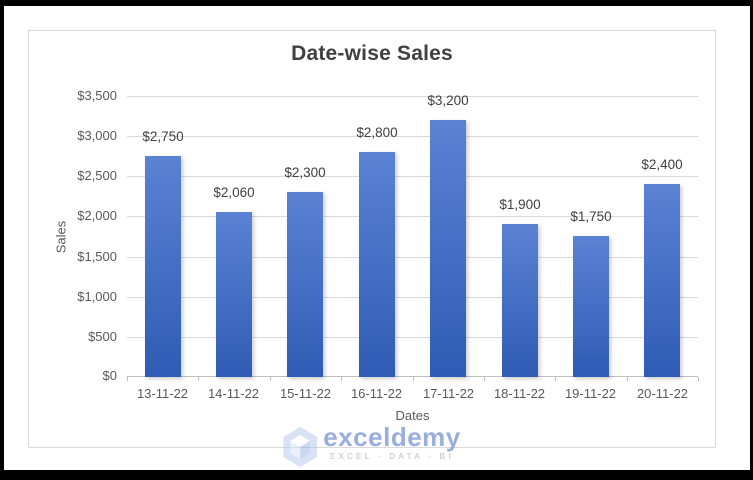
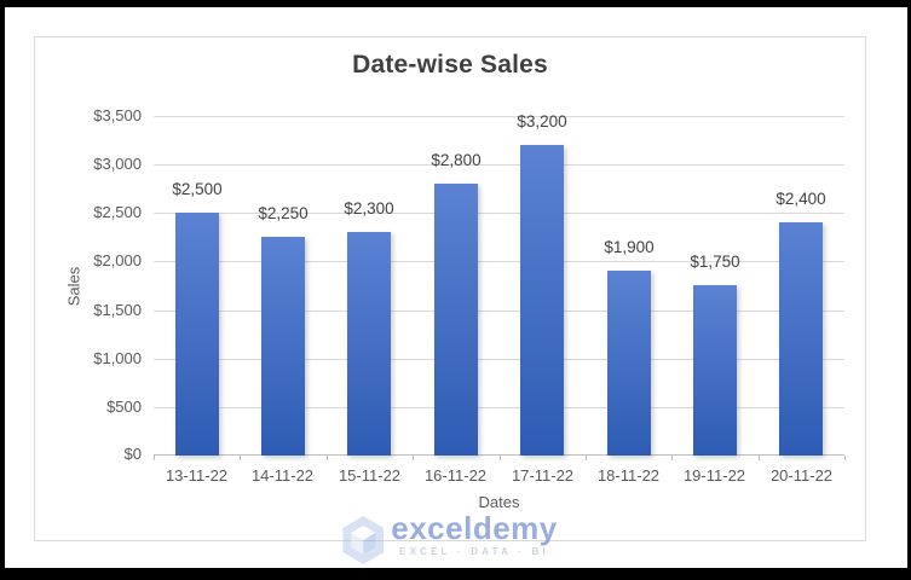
13-11-22: $2,750 -> $2,500
14-11-22: $2,060 -> $2,250
